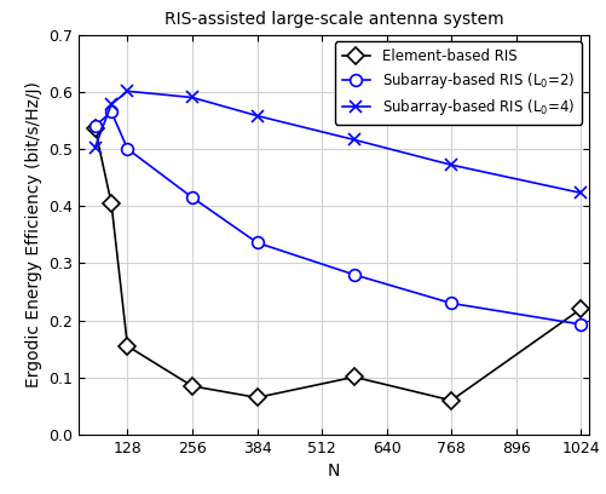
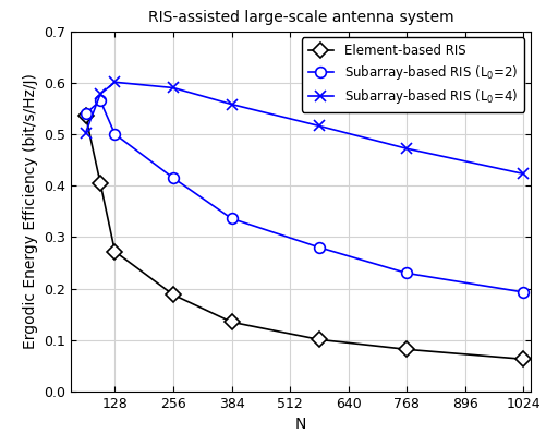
Element-based RIS/128: 0.155 -> 0.272
Element-based RIS/256: 0.085 -> 0.188
Element-based RIS/384: 0.065 -> 0.135
Element-based RIS/768: 0.060 -> 0.082
Element-based RIS/1024: 0.220 -> 0.063
